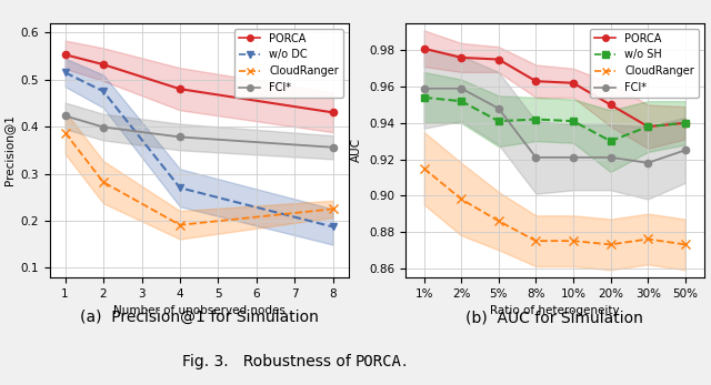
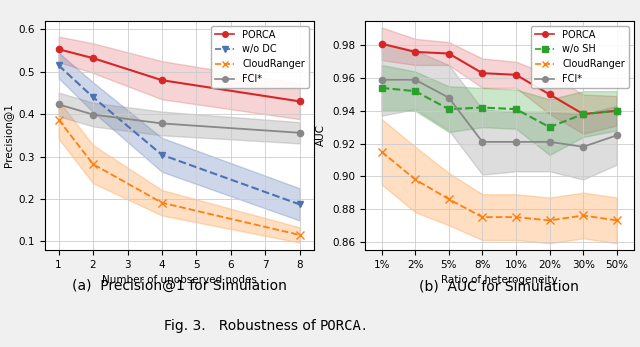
w/o DC/2: 0.475 -> 0.440
w/o DC/4: 0.270 -> 0.304
CloudRanger/8: 0.225 -> 0.115
